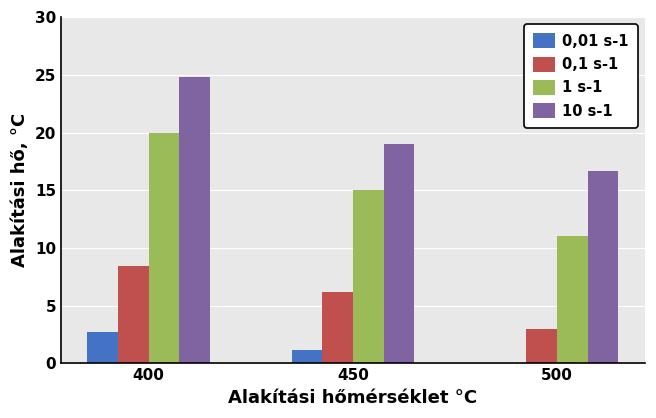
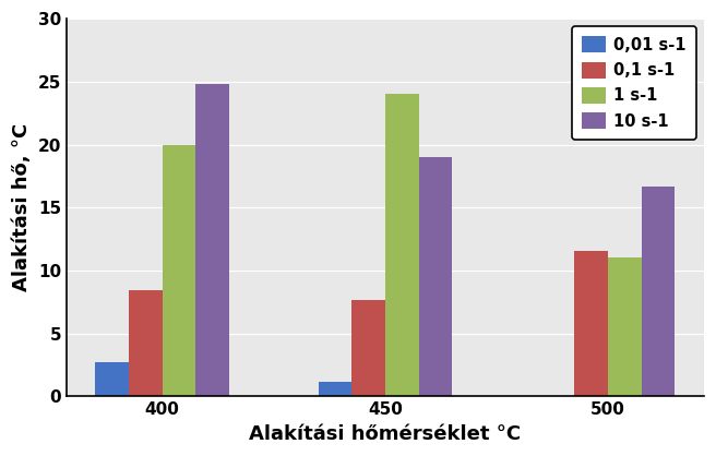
0,1 s-1/450: 6.2 -> 7.7
1 s-1/450: 15 -> 24
0,1 s-1/500: 3.0 -> 11.6
